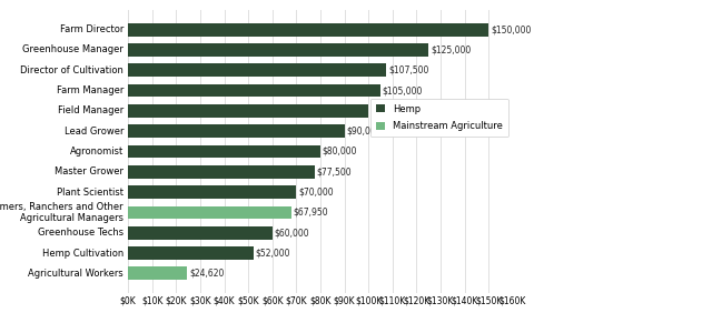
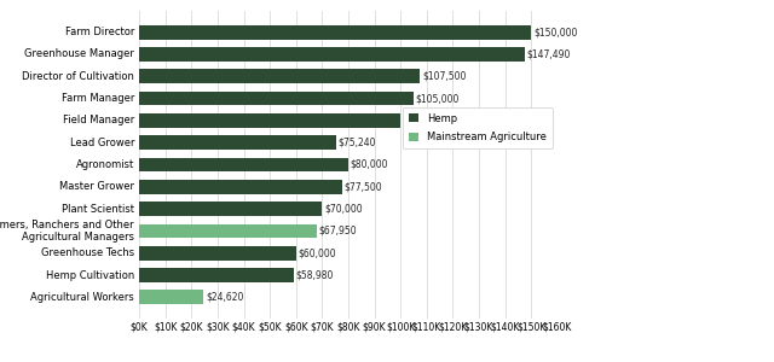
Greenhouse Manager: $125,000 -> $147,490
Lead Grower: $90,000 -> $75,240
Hemp Cultivation: $52,000 -> $58,980
